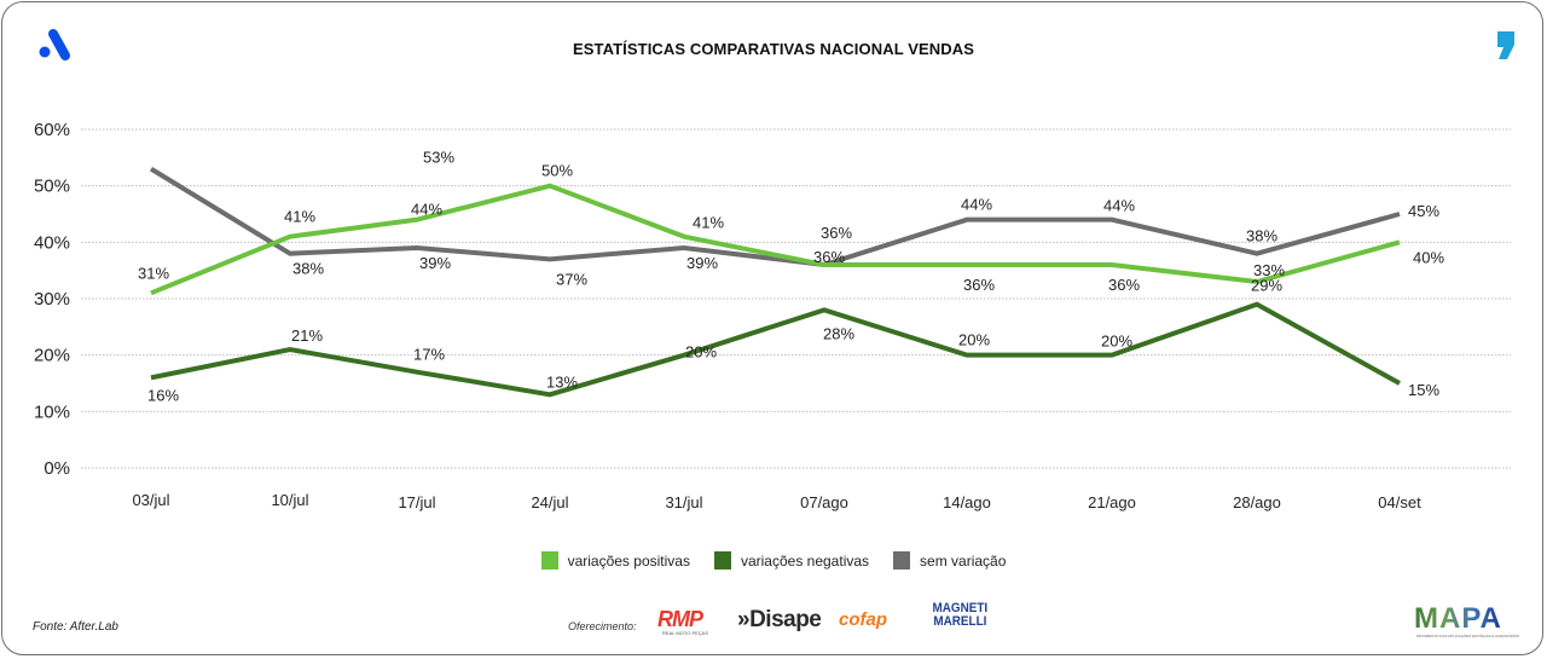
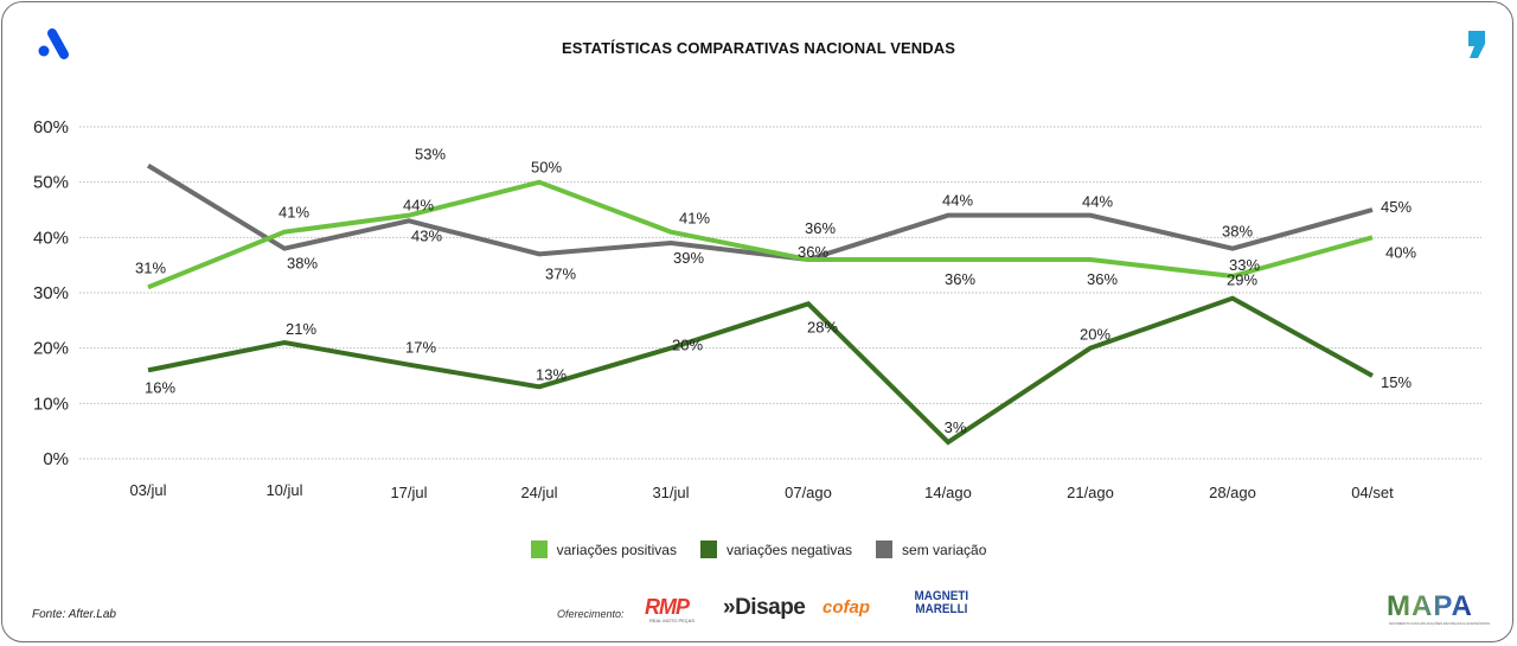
sem variação/17/jul: 39% -> 43%
variações negativas/14/ago: 20% -> 3%
